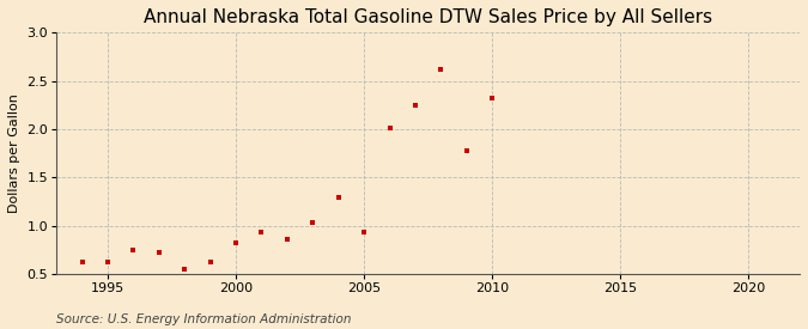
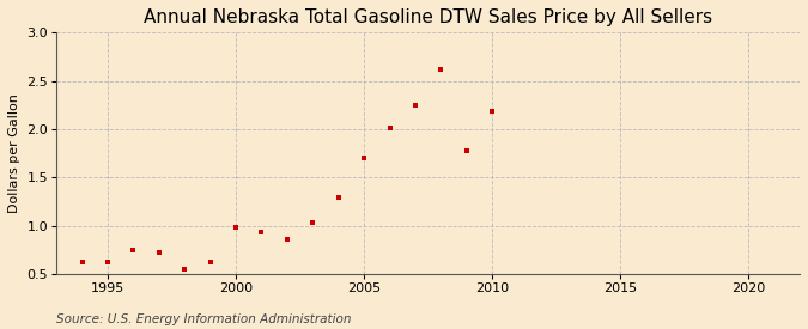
2000: 0.82 -> 0.98
2005: 0.94 -> 1.70
2010: 2.32 -> 2.19
